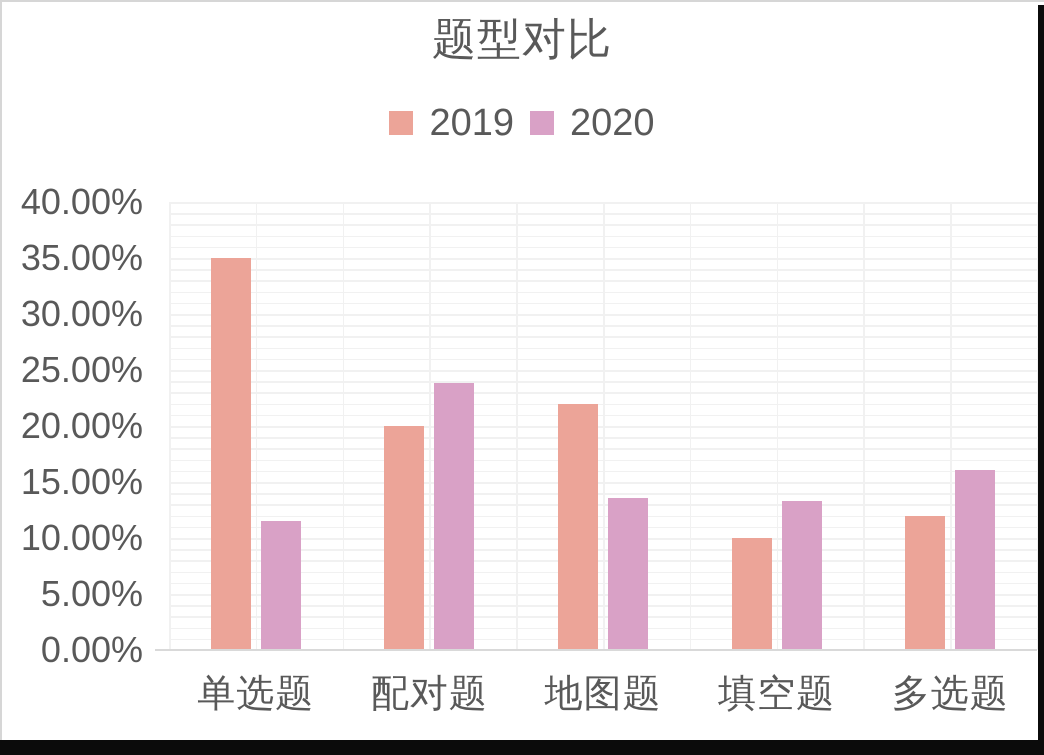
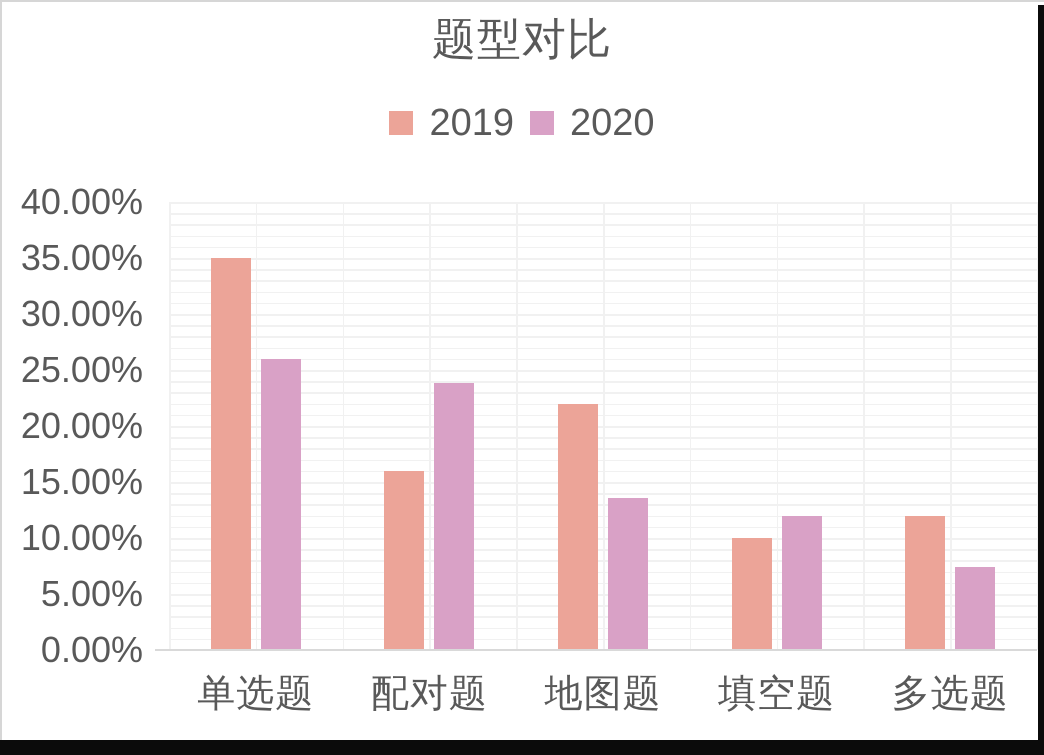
2020/单选题: 11.5% -> 26.0%
2019/配对题: 20% -> 16%
2020/填空题: 13.3% -> 12.0%
2020/多选题: 16.1% -> 7.4%
